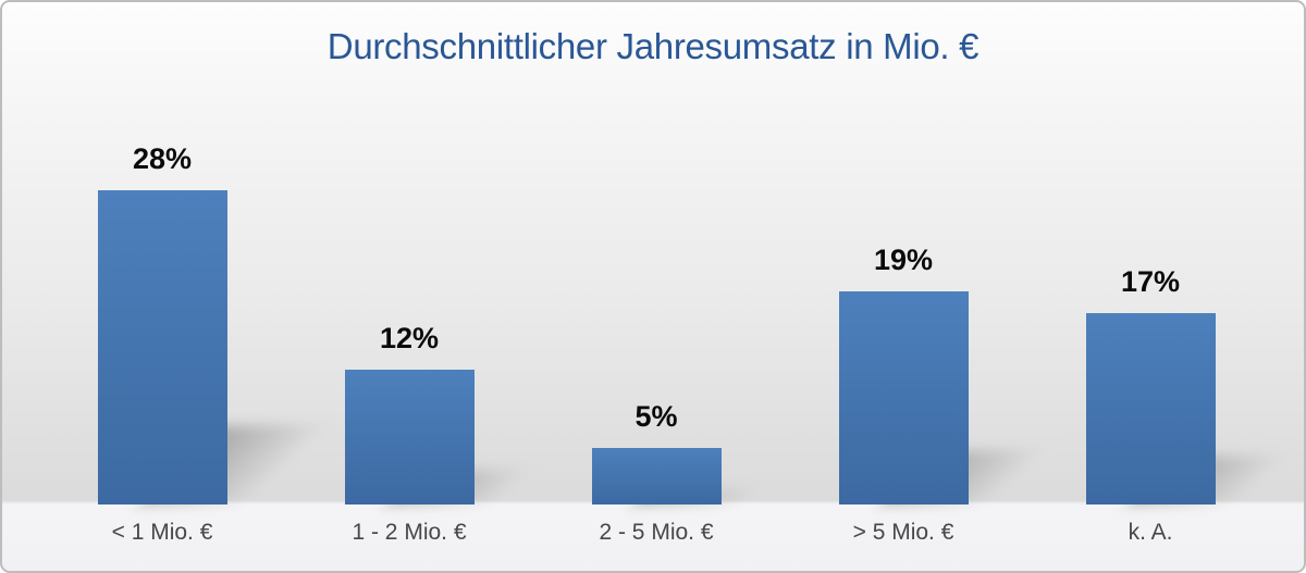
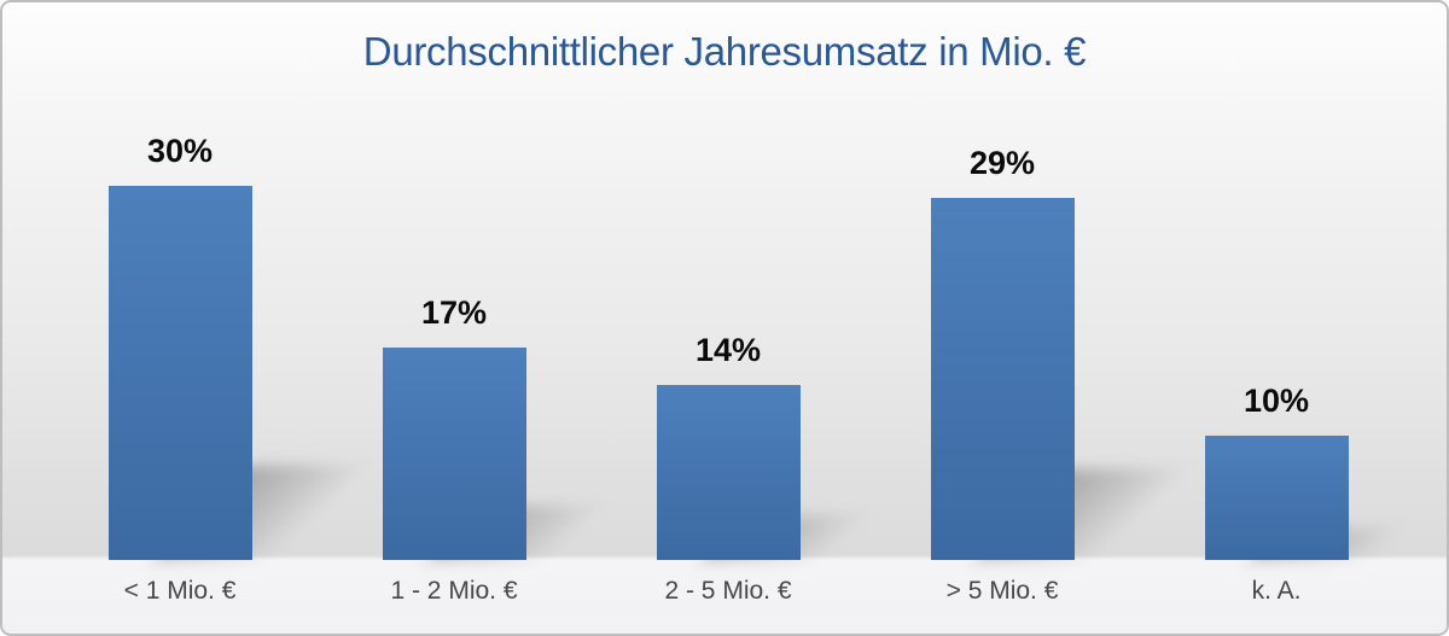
< 1 Mio. €: 28% -> 30%
1 - 2 Mio. €: 12% -> 17%
2 - 5 Mio. €: 5% -> 14%
> 5 Mio. €: 19% -> 29%
k. A.: 17% -> 10%
